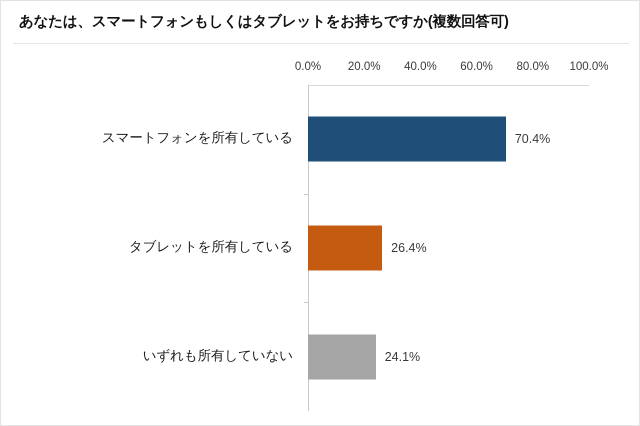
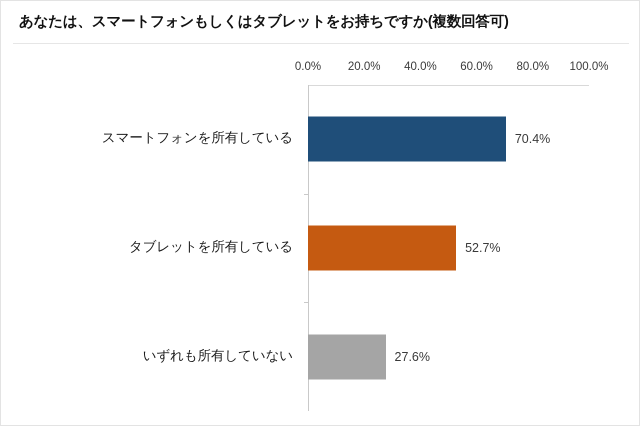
タブレットを所有している: 26.4% -> 52.7%
いずれも所有していない: 24.1% -> 27.6%
